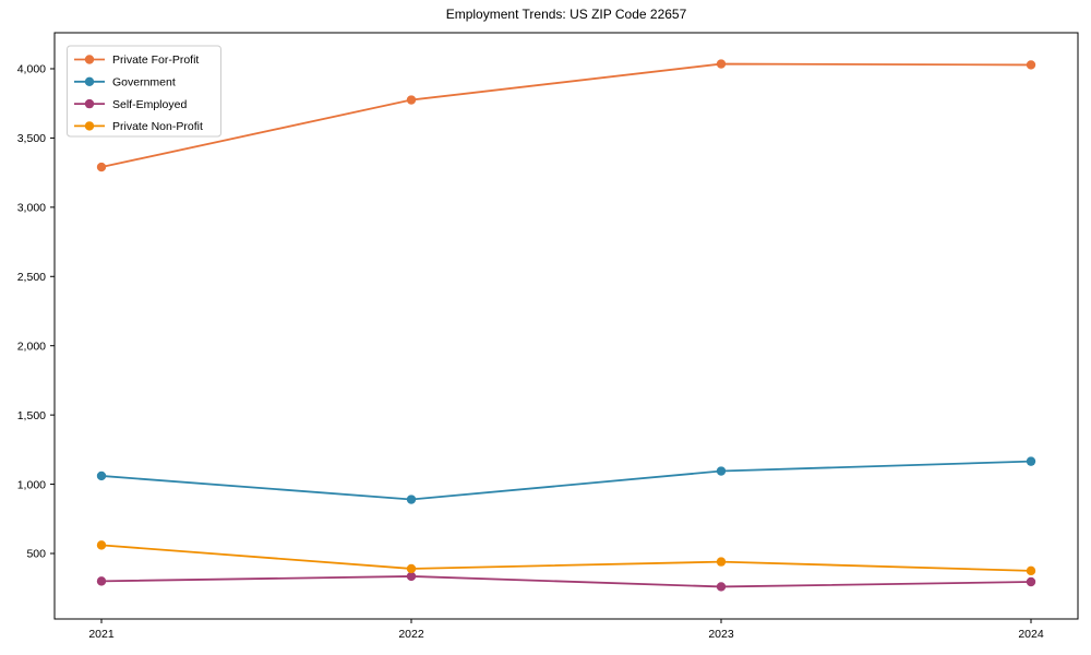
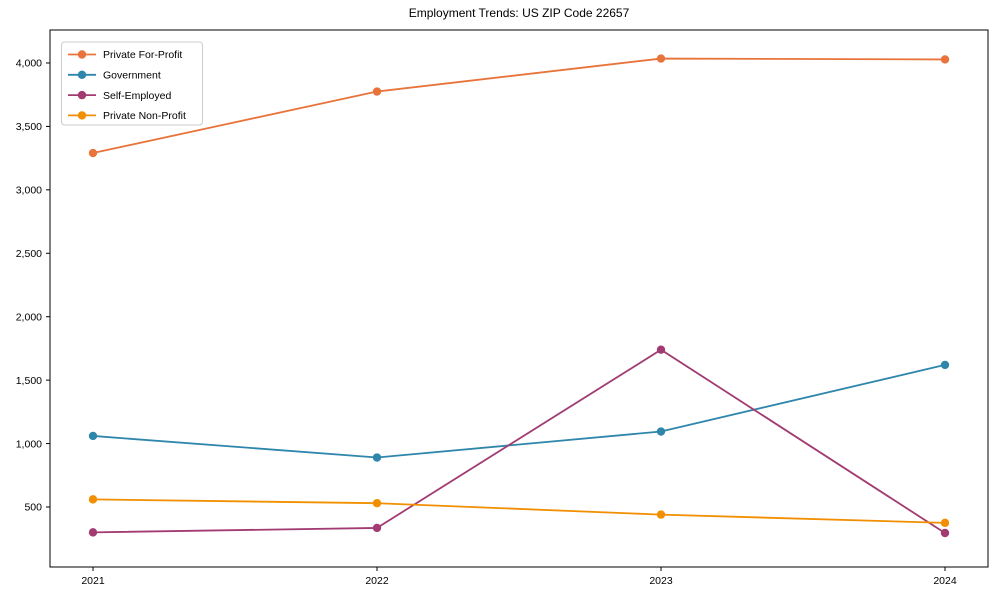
Private Non-Profit/2022: 390 -> 530
Self-Employed/2023: 260 -> 1740
Government/2024: 1160 -> 1620
